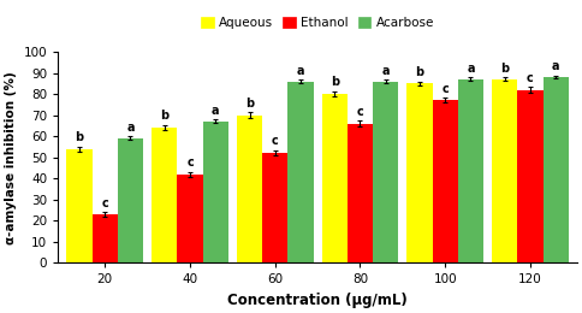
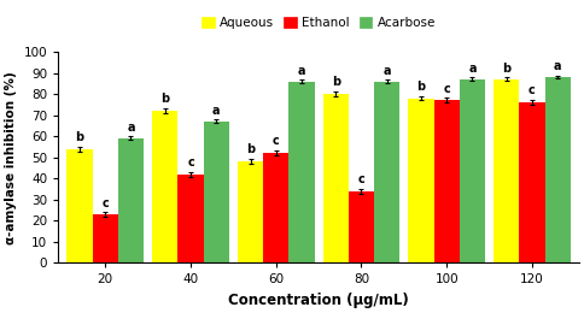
Aqueous/40: 64 -> 72
Aqueous/60: 70 -> 48
Ethanol/80: 66 -> 34
Aqueous/100: 85 -> 78
Ethanol/120: 82 -> 76
